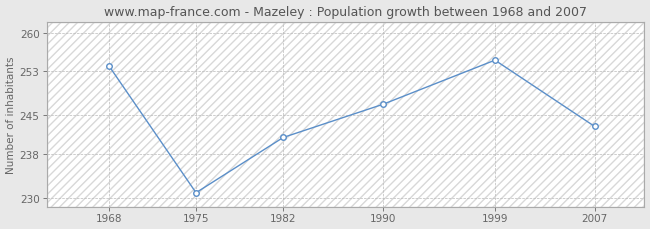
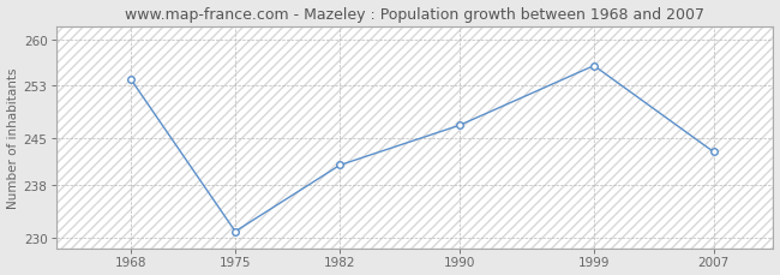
1999: 255 -> 256
